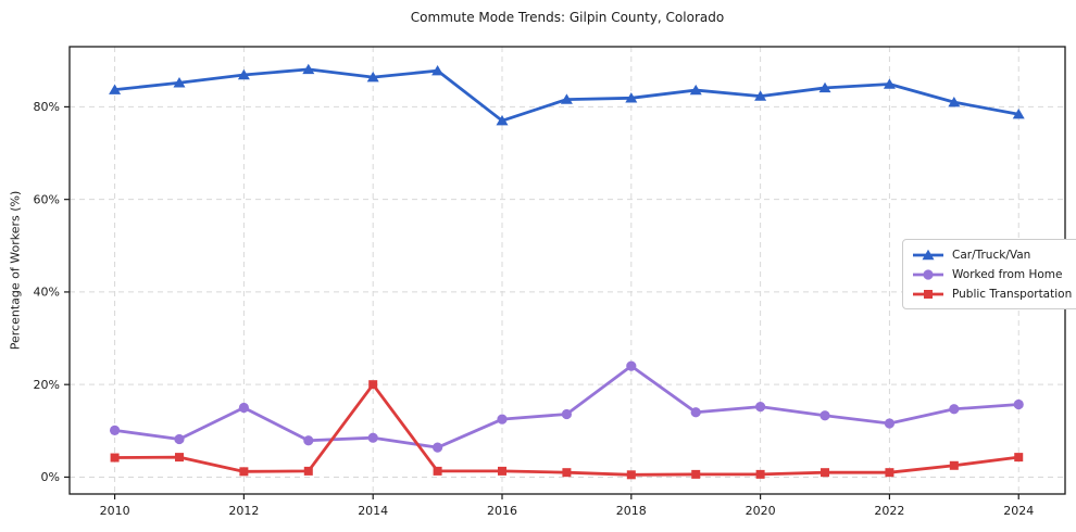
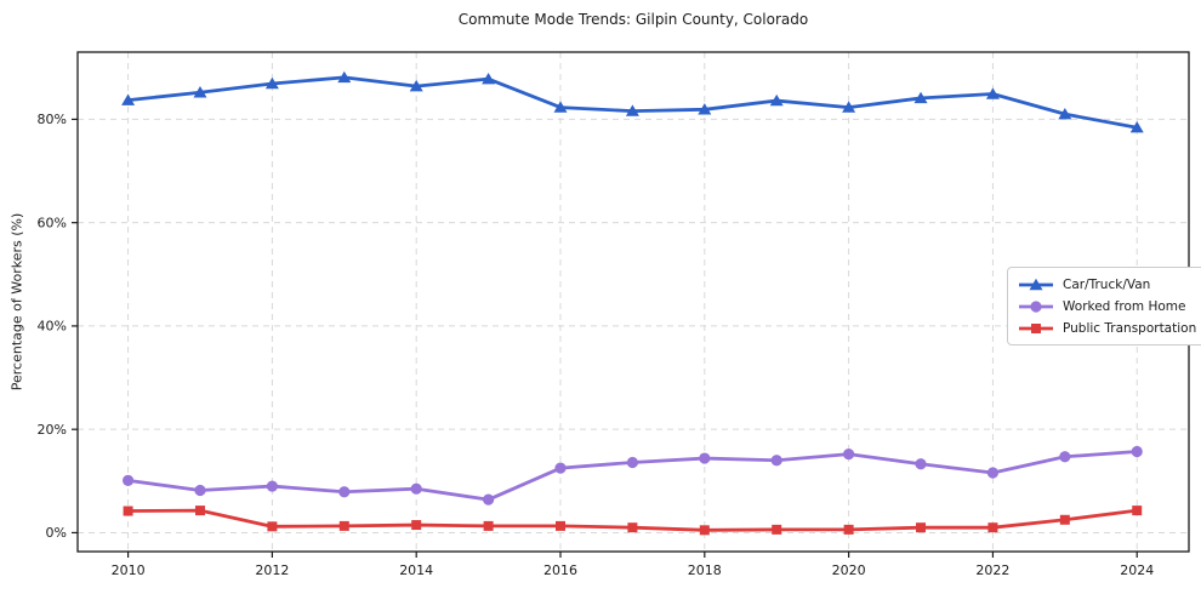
Worked from Home/2012: 15% -> 9%
Public Transportation/2014: 20% -> 2%
Car/Truck/Van/2016: 77% -> 82%
Worked from Home/2018: 24% -> 14%
